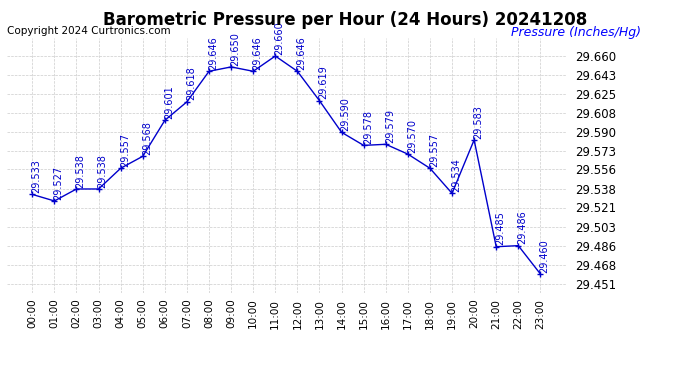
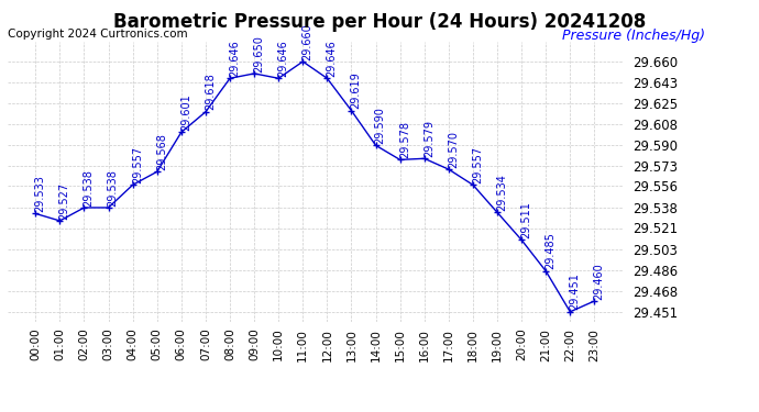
20:00: 29.583 -> 29.511
22:00: 29.486 -> 29.451
